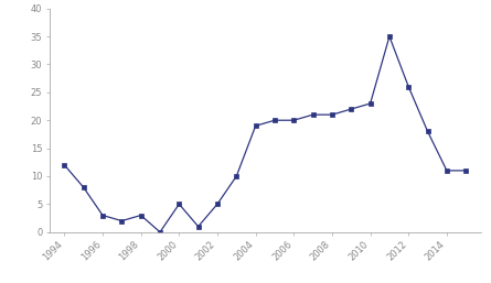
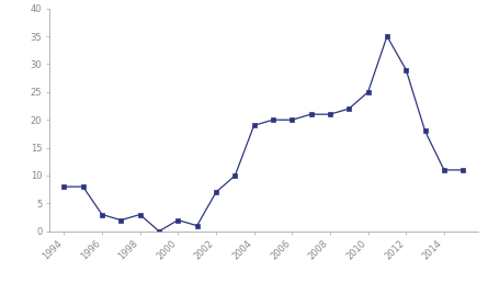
1994: 12 -> 8
2000: 5 -> 2
2002: 5 -> 7
2010: 23 -> 25
2012: 26 -> 29
